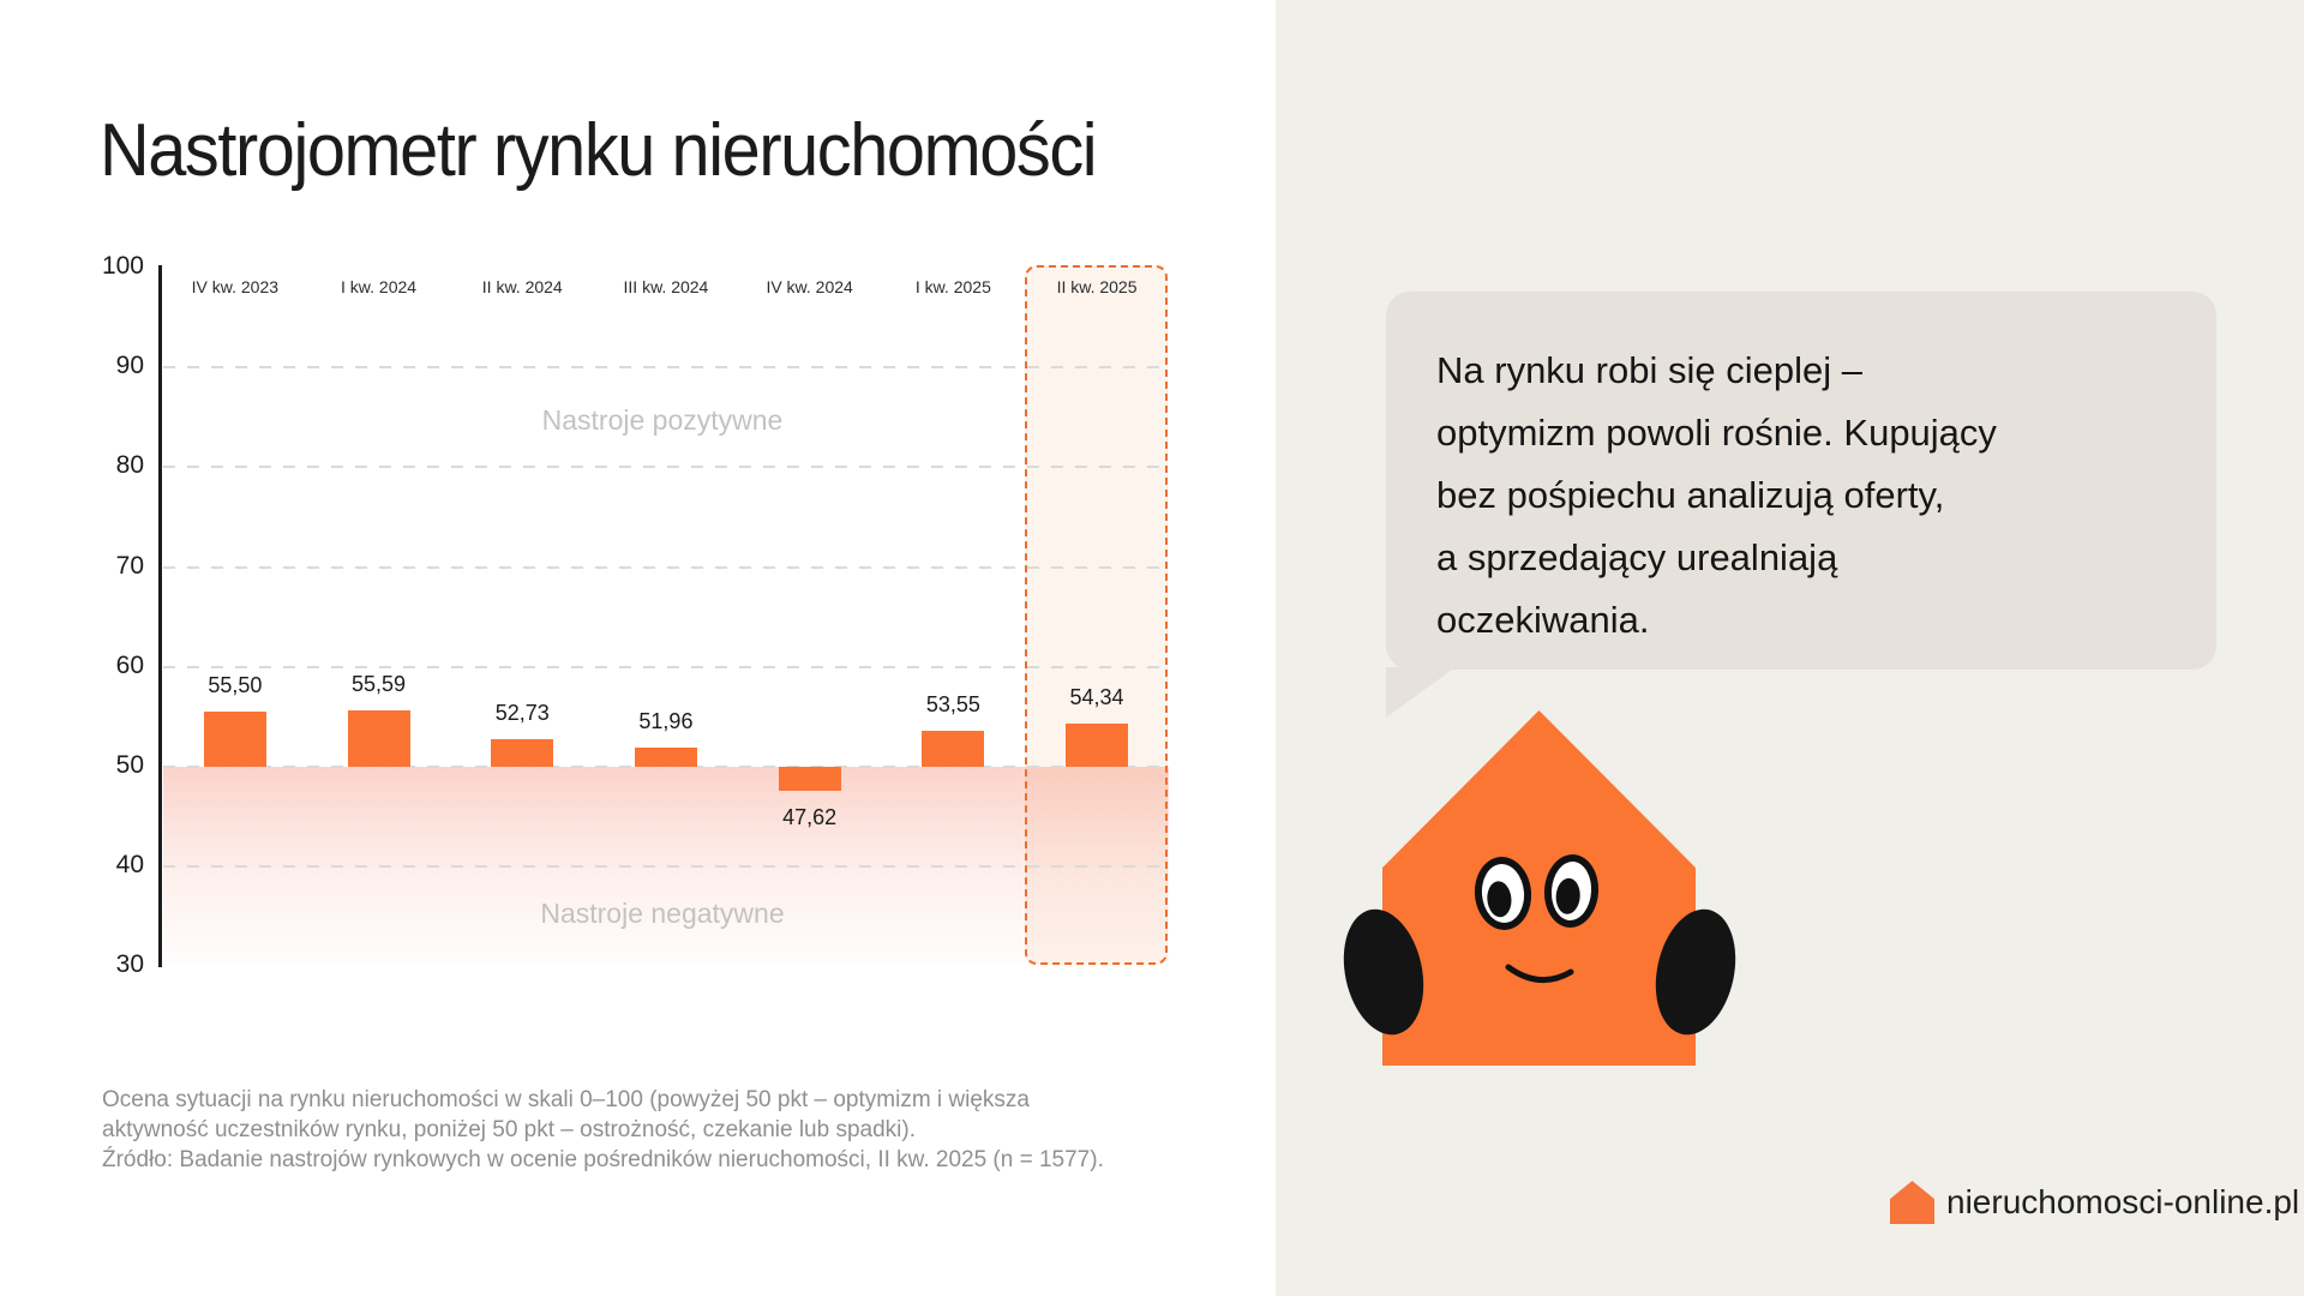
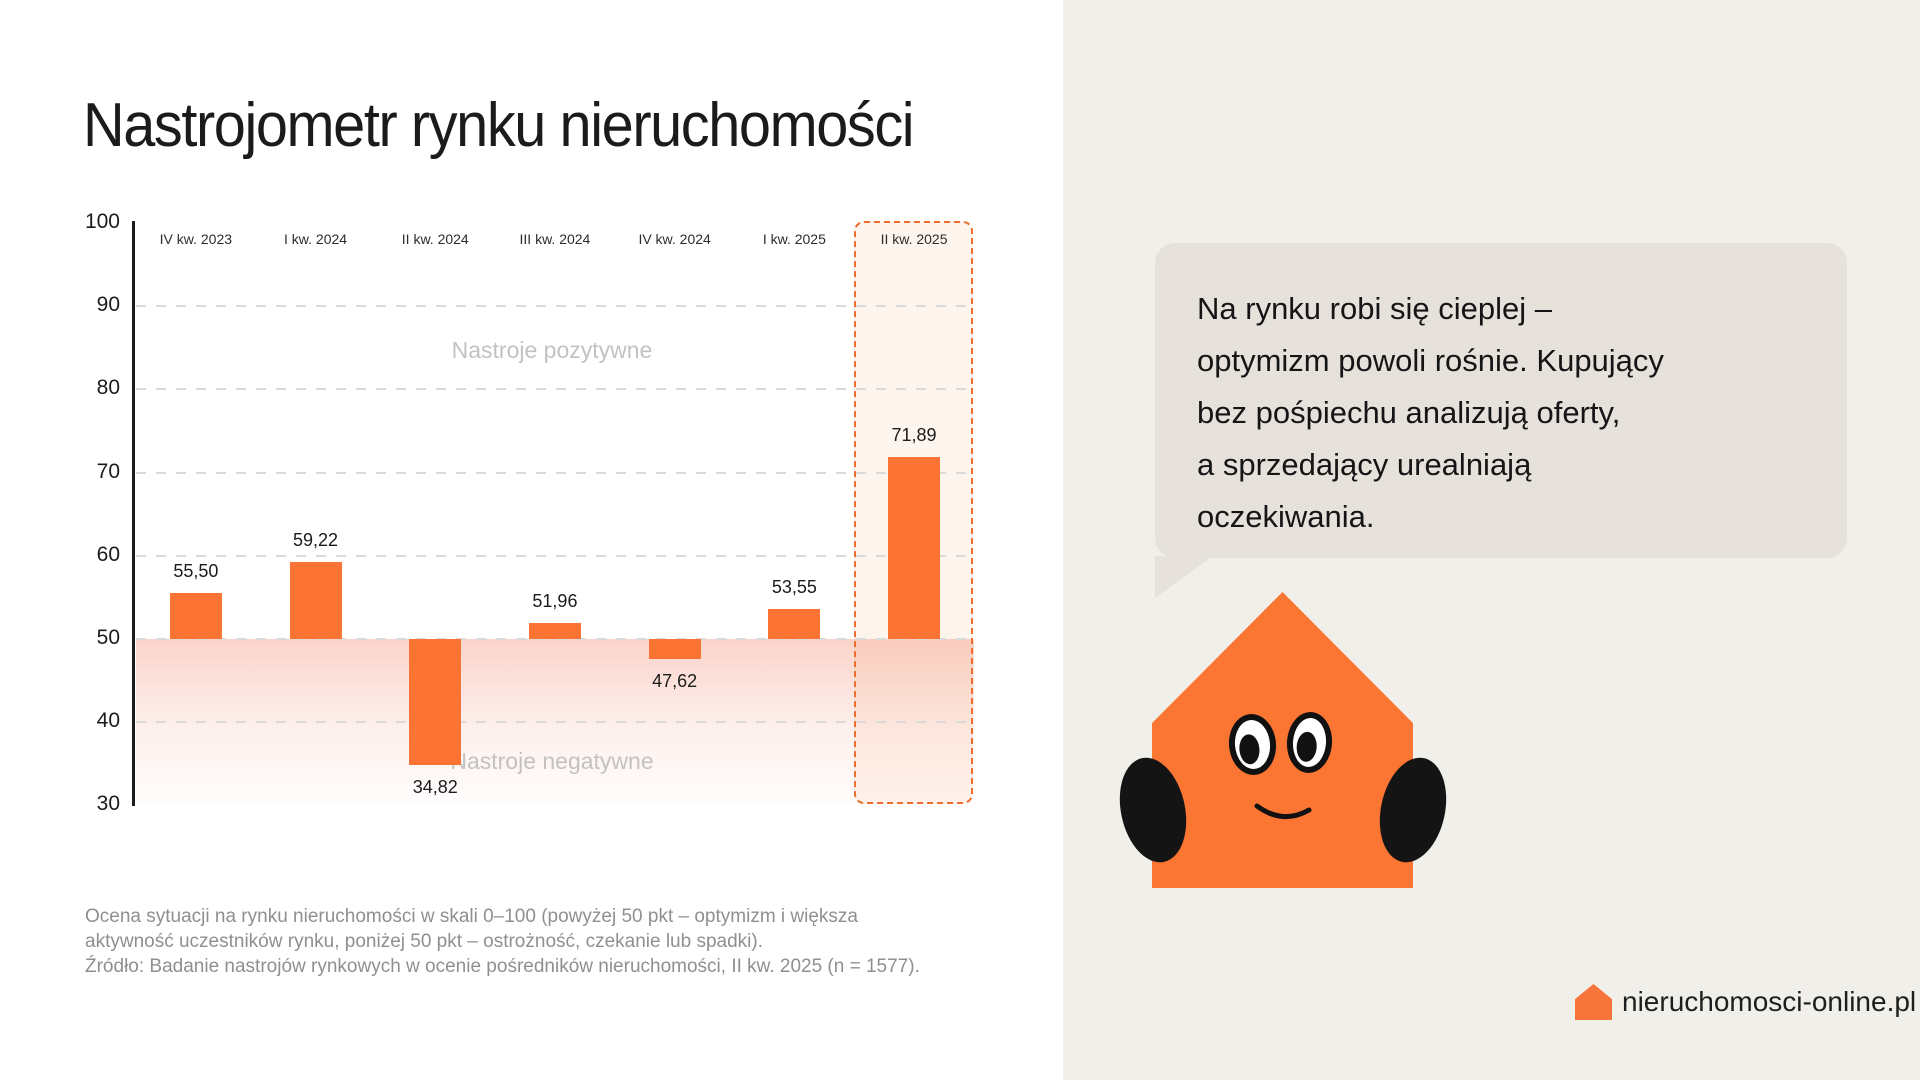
I kw. 2024: 55,59 -> 59,22
II kw. 2024: 52,73 -> 34,82
II kw. 2025: 54,34 -> 71,89
